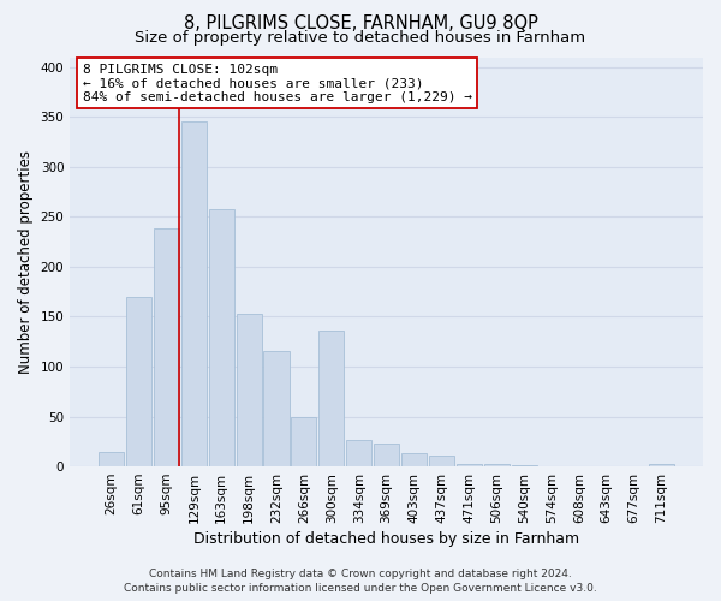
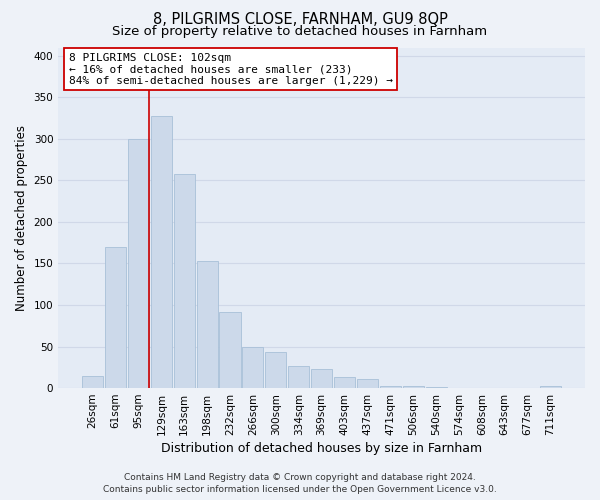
95sqm: 238 -> 300
129sqm: 346 -> 327
232sqm: 116 -> 92
300sqm: 136 -> 43
